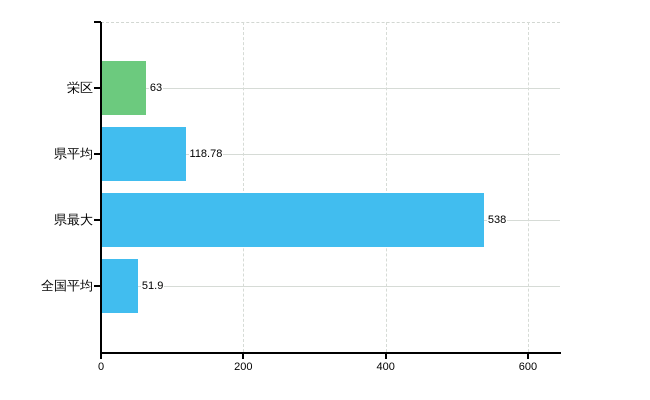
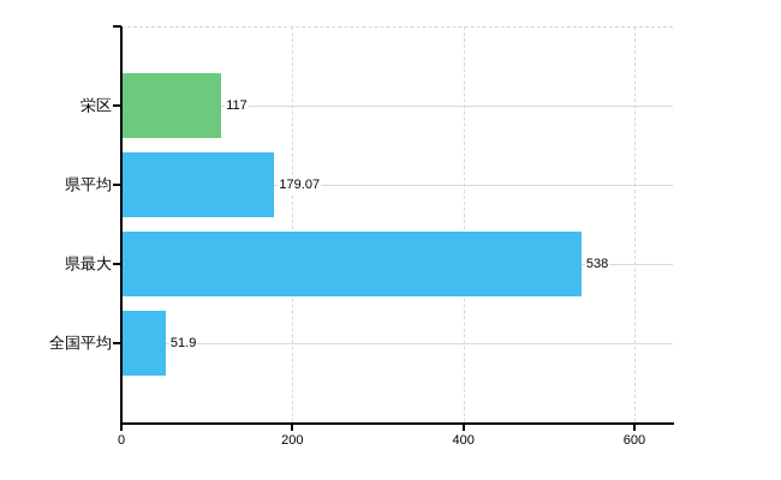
栄区: 63 -> 117
県平均: 118.78 -> 179.07
